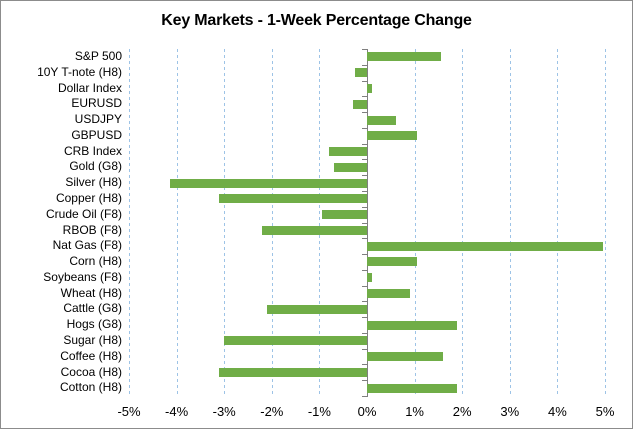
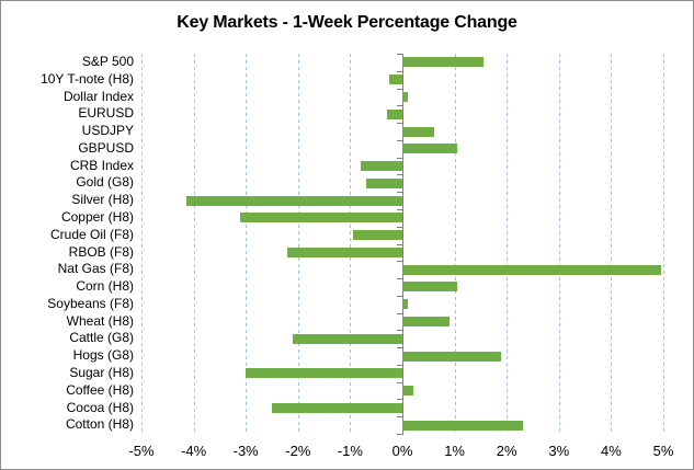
Coffee (H8): 1.6% -> 0.2%
Cocoa (H8): -3.1% -> -2.5%
Cotton (H8): 1.9% -> 2.3%
